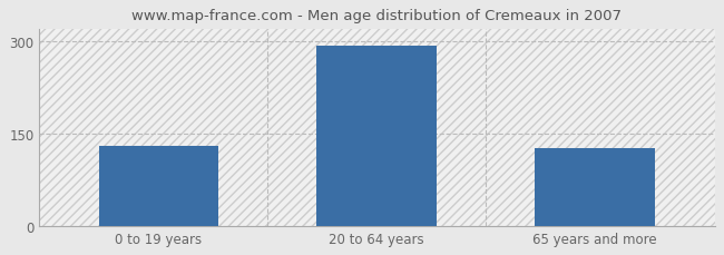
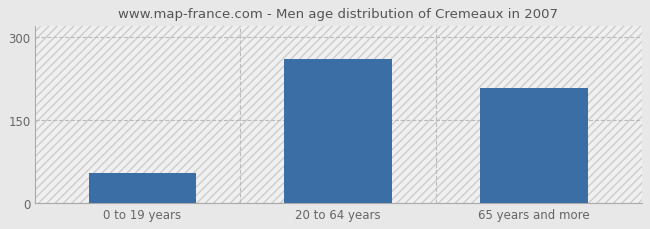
0 to 19 years: 130 -> 54
20 to 64 years: 293 -> 260
65 years and more: 126 -> 208
